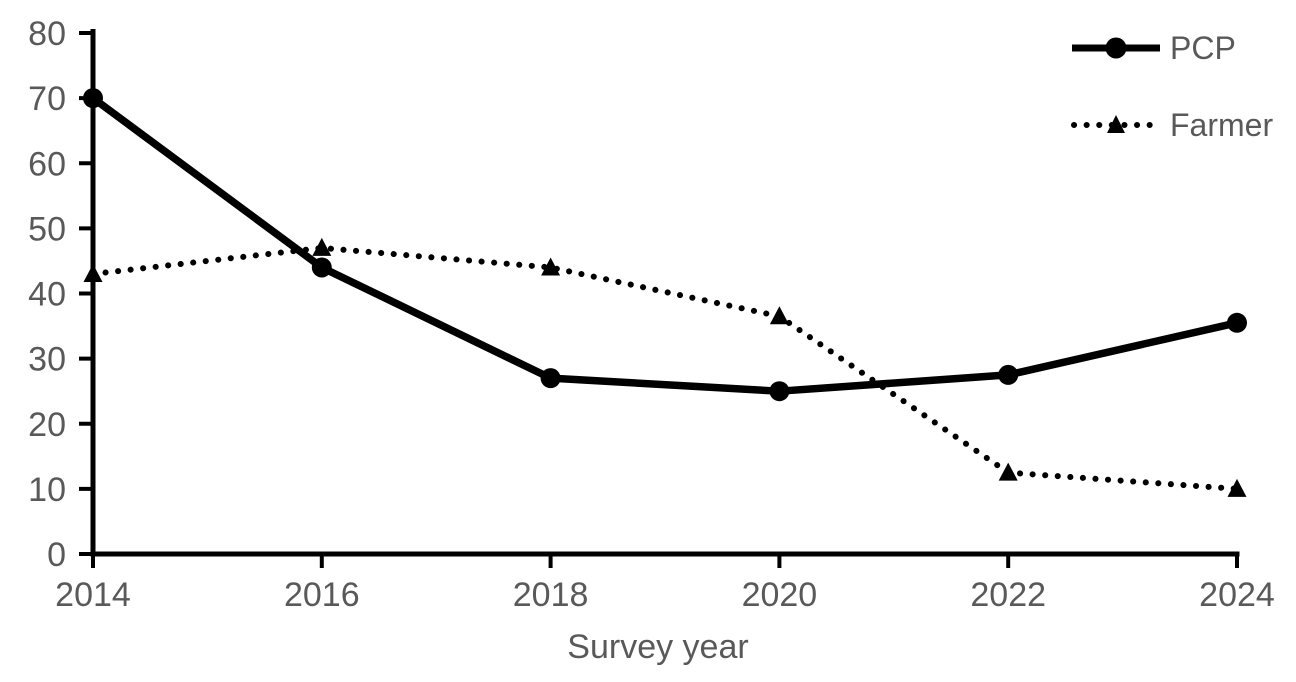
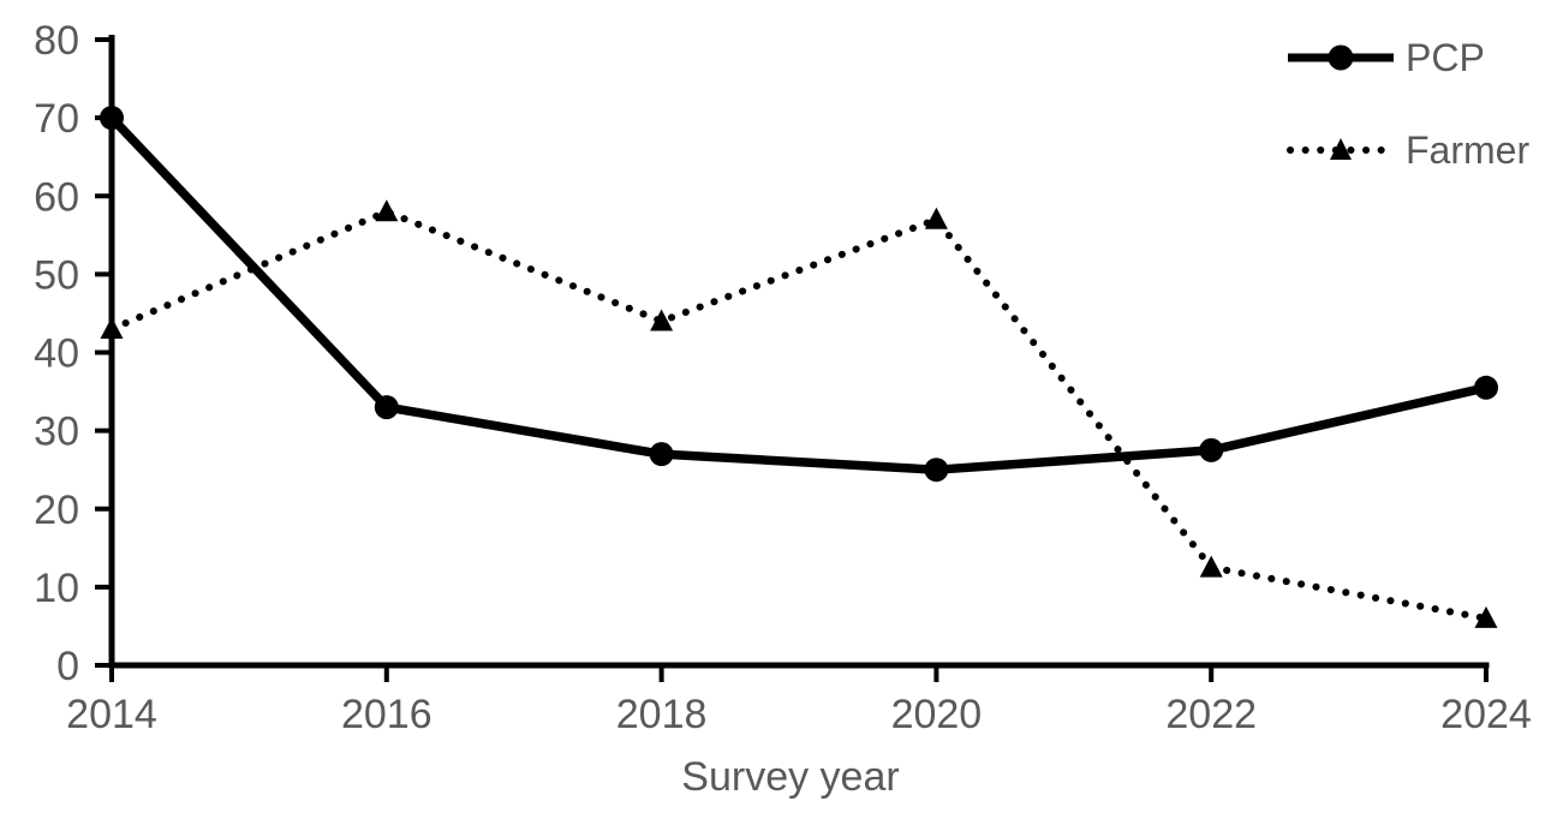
PCP/2016: 44 -> 33
Farmer/2016: 47 -> 58
Farmer/2020: 36 -> 57
Farmer/2024: 10 -> 6
